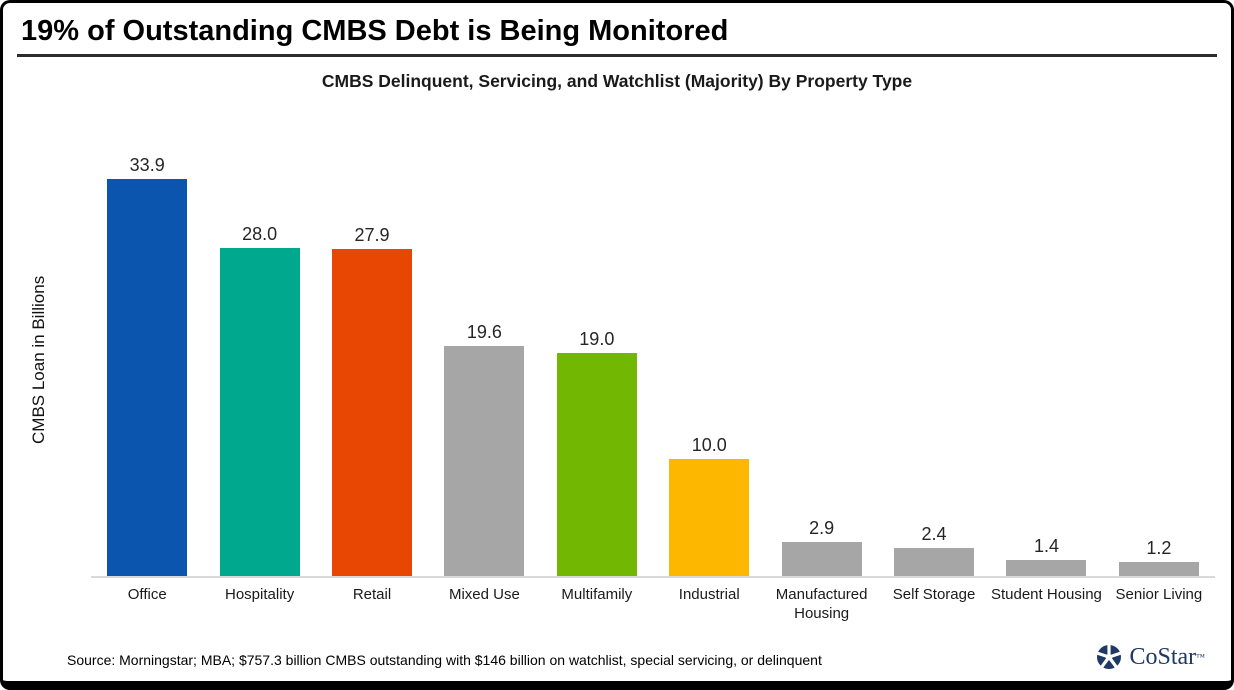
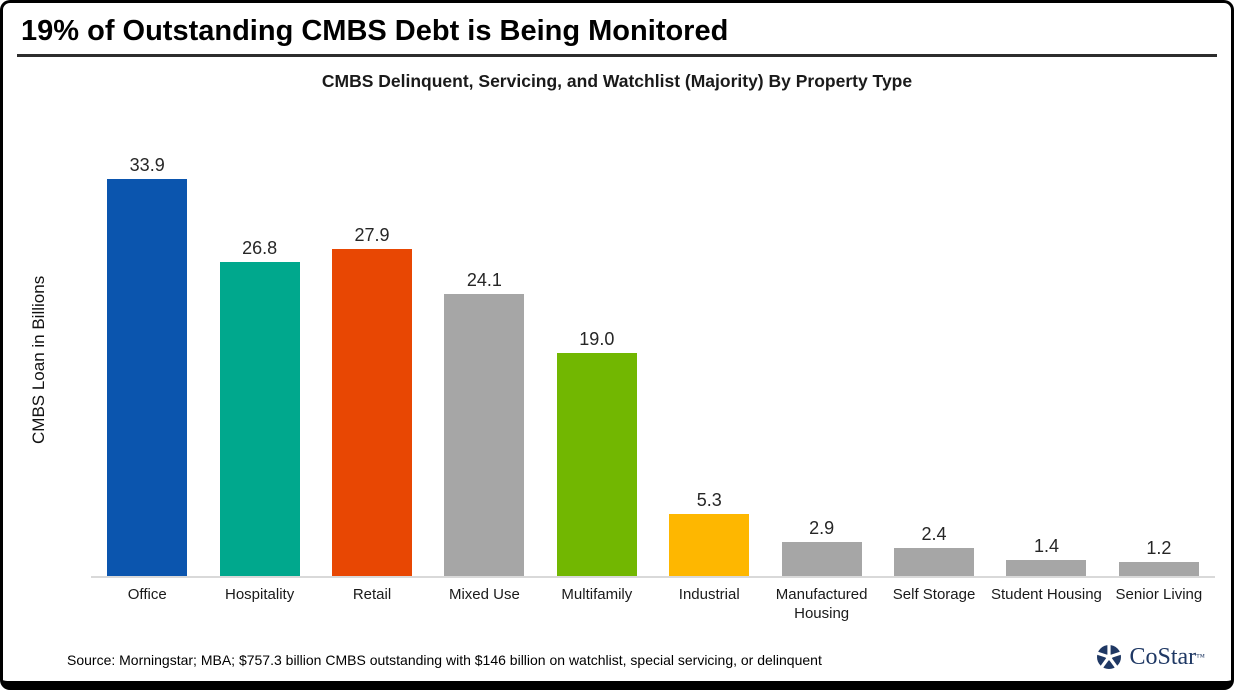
Hospitality: 28.0 -> 26.8
Mixed Use: 19.6 -> 24.1
Industrial: 10.0 -> 5.3
